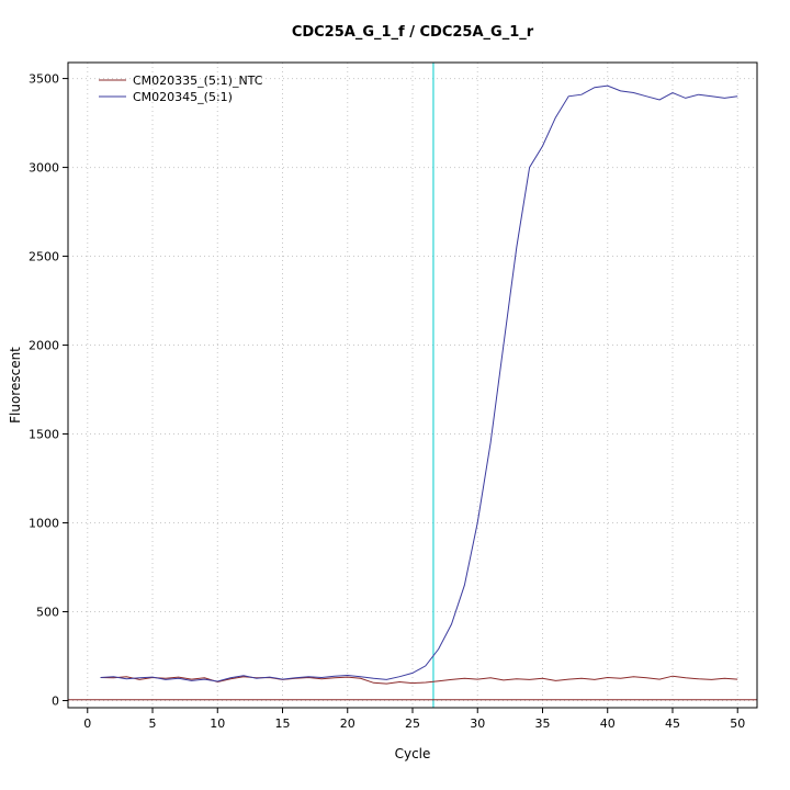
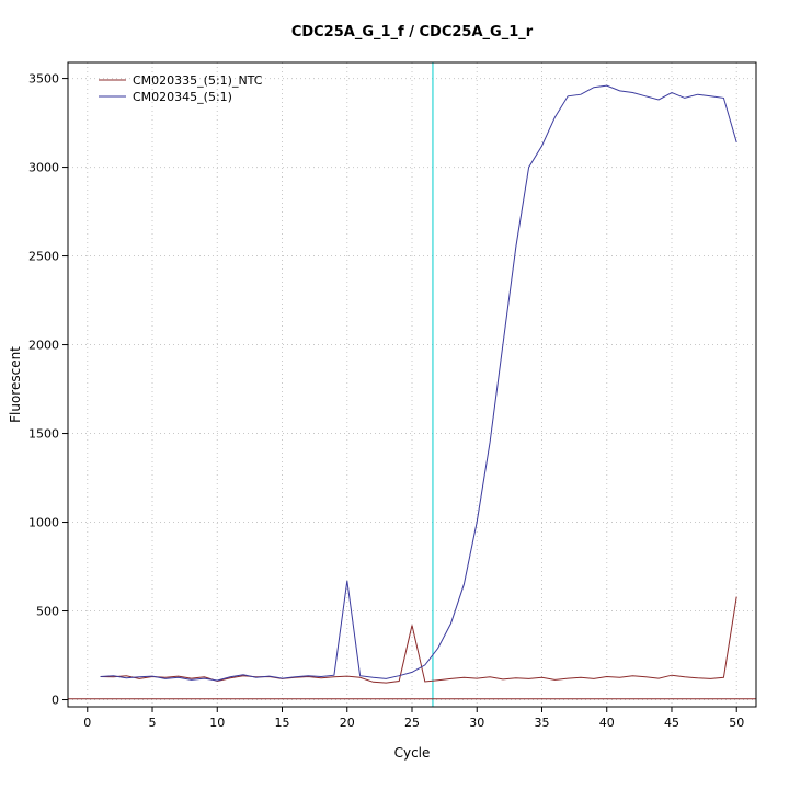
CM020345_(5:1)/20: 140 -> 670
CM020335_(5:1)_NTC/25: 100 -> 420
CM020335_(5:1)_NTC/50: 120 -> 580
CM020345_(5:1)/50: 3400 -> 3140
